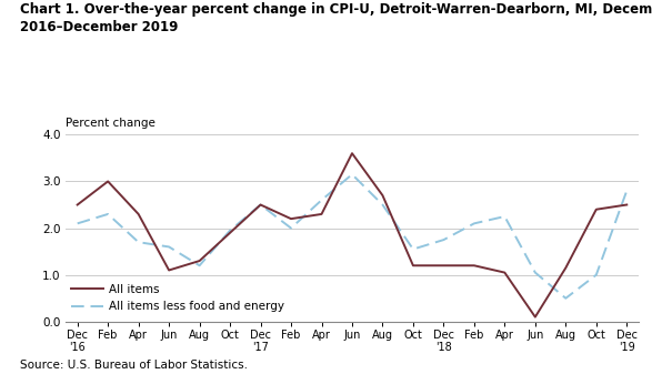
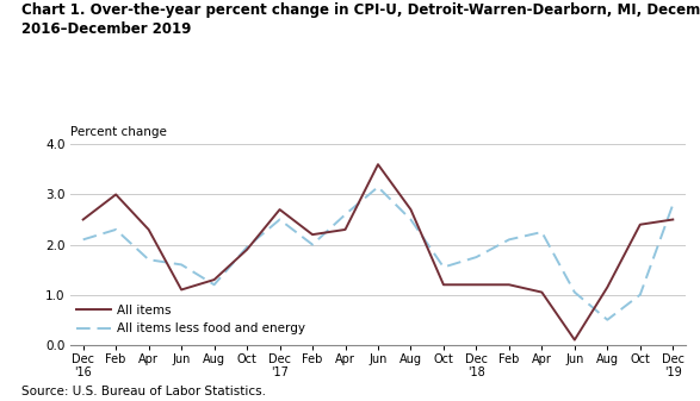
All items/Dec '17: 2.50 -> 2.70
